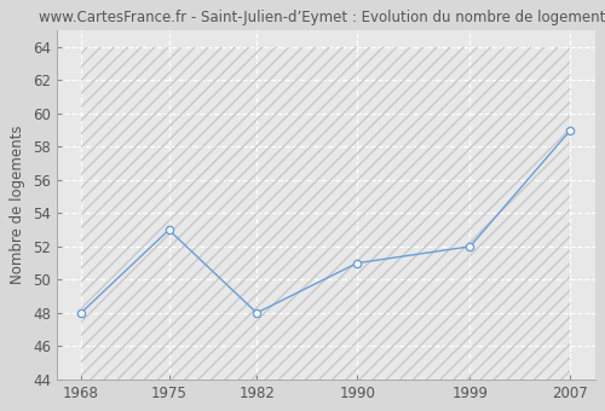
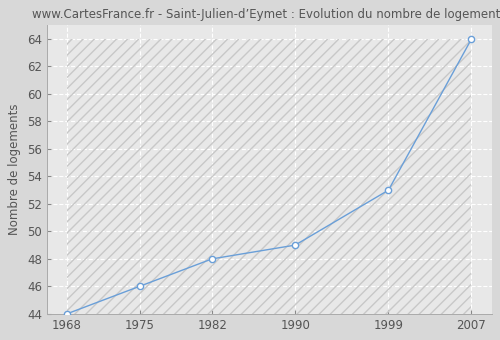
1968: 48 -> 44
1975: 53 -> 46
1990: 51 -> 49
1999: 52 -> 53
2007: 59 -> 64
